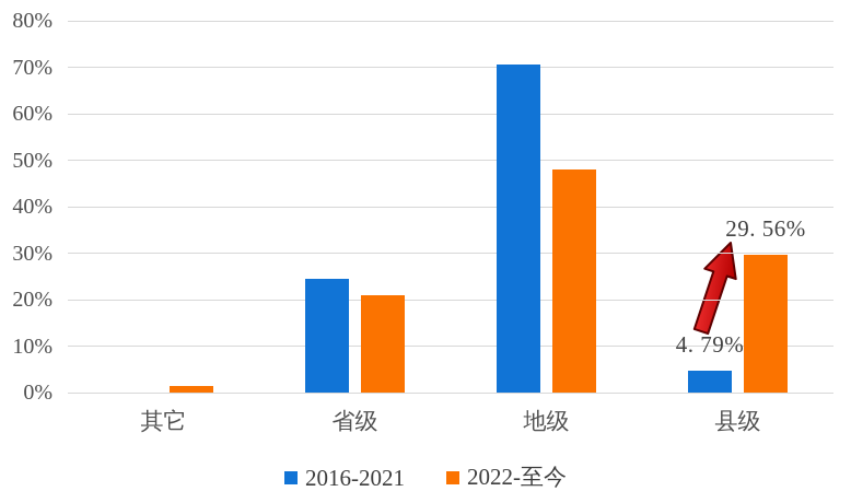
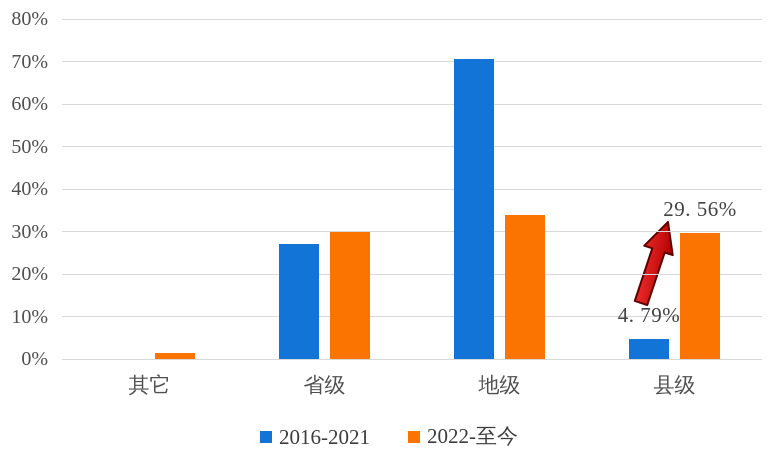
2016-2021/省级: 24% -> 27%
2022-至今/省级: 21% -> 30%
2022-至今/地级: 48% -> 34%
